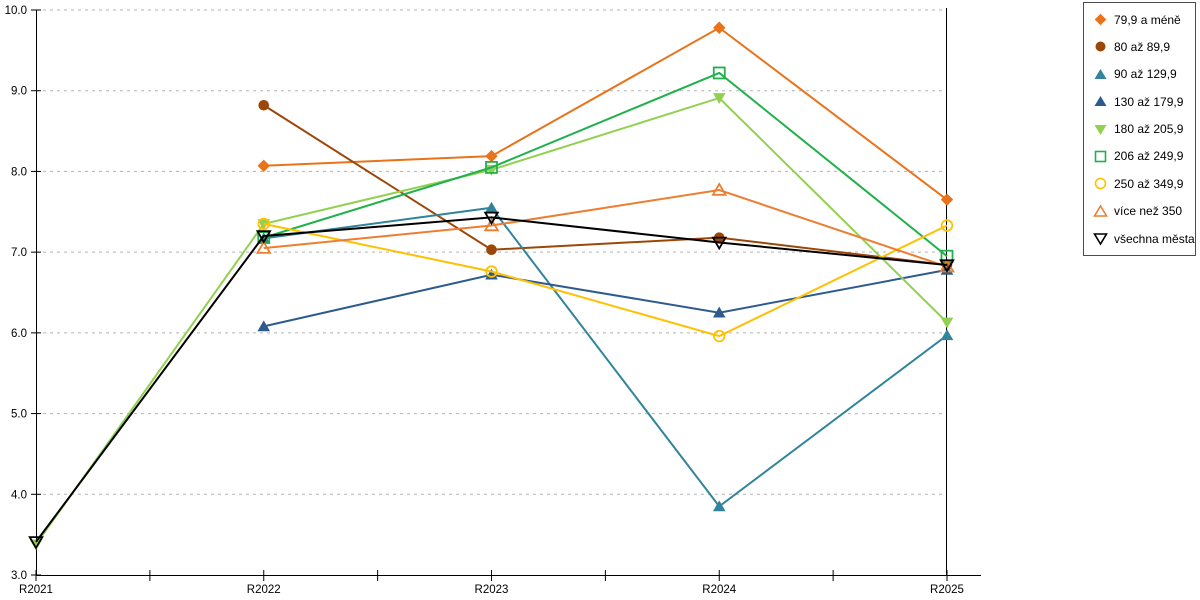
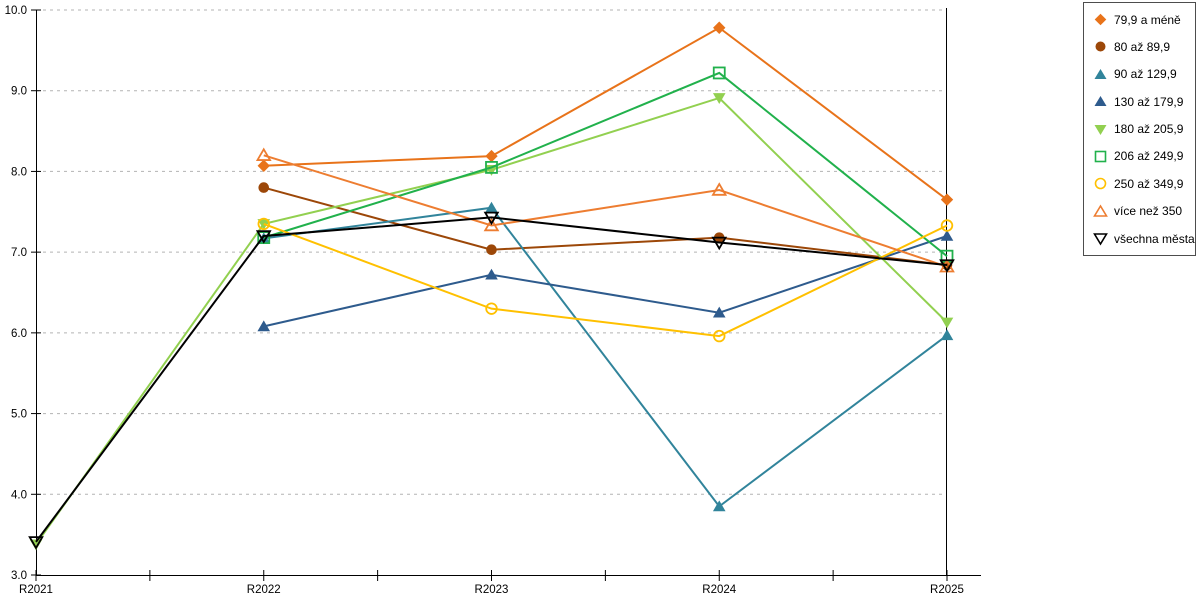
80 až 89,9/R2022: 8.8 -> 7.8
více než 350/R2022: 7.0 -> 8.2
250 až 349,9/R2023: 6.8 -> 6.3
130 až 179,9/R2025: 6.8 -> 7.2
